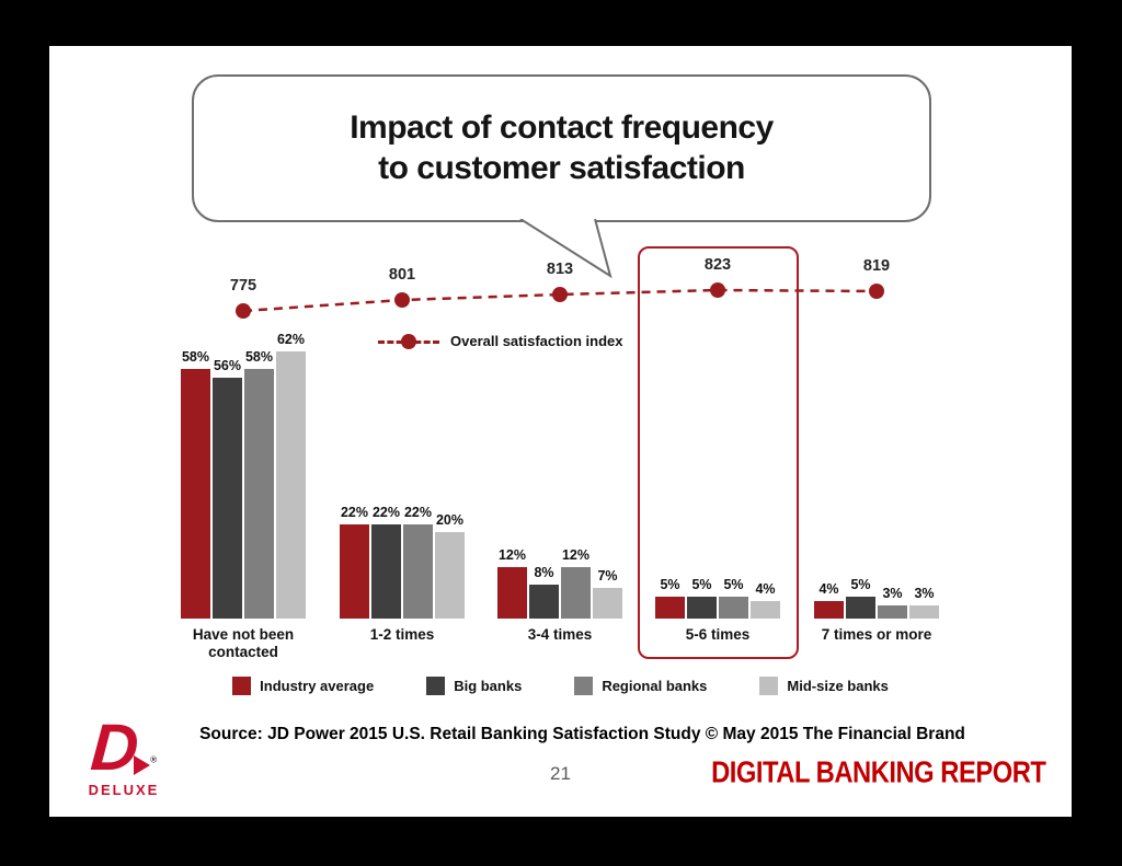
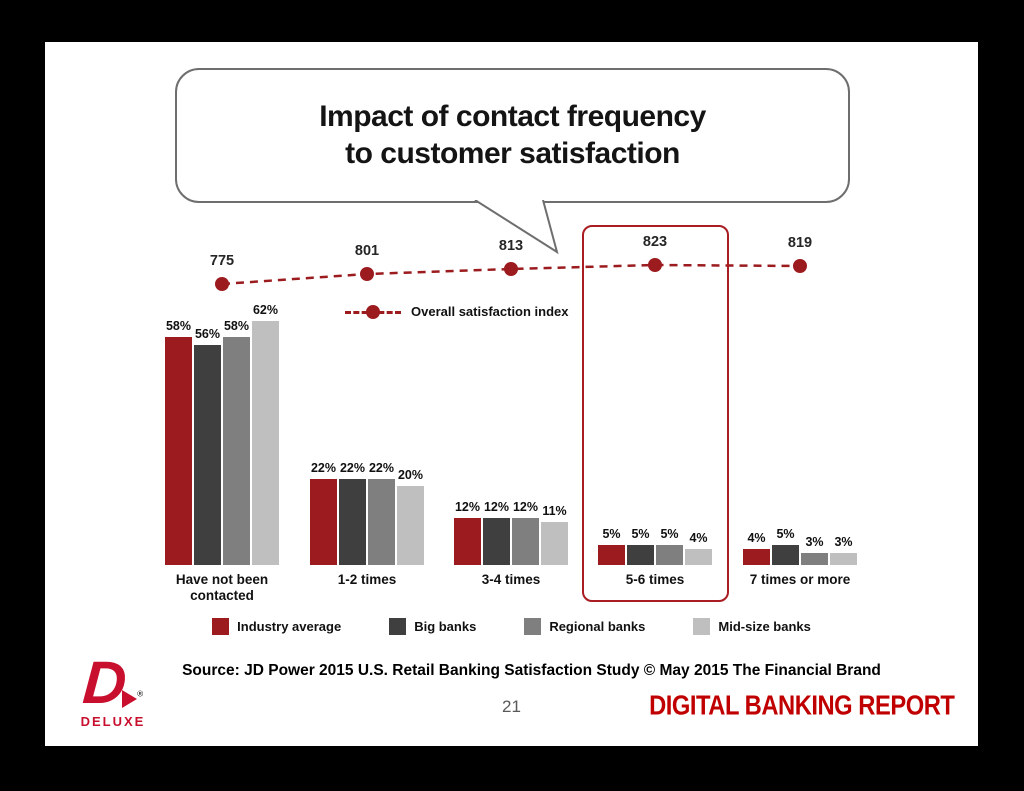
Big banks/3-4 times: 8% -> 12%
Mid-size banks/3-4 times: 7% -> 11%
